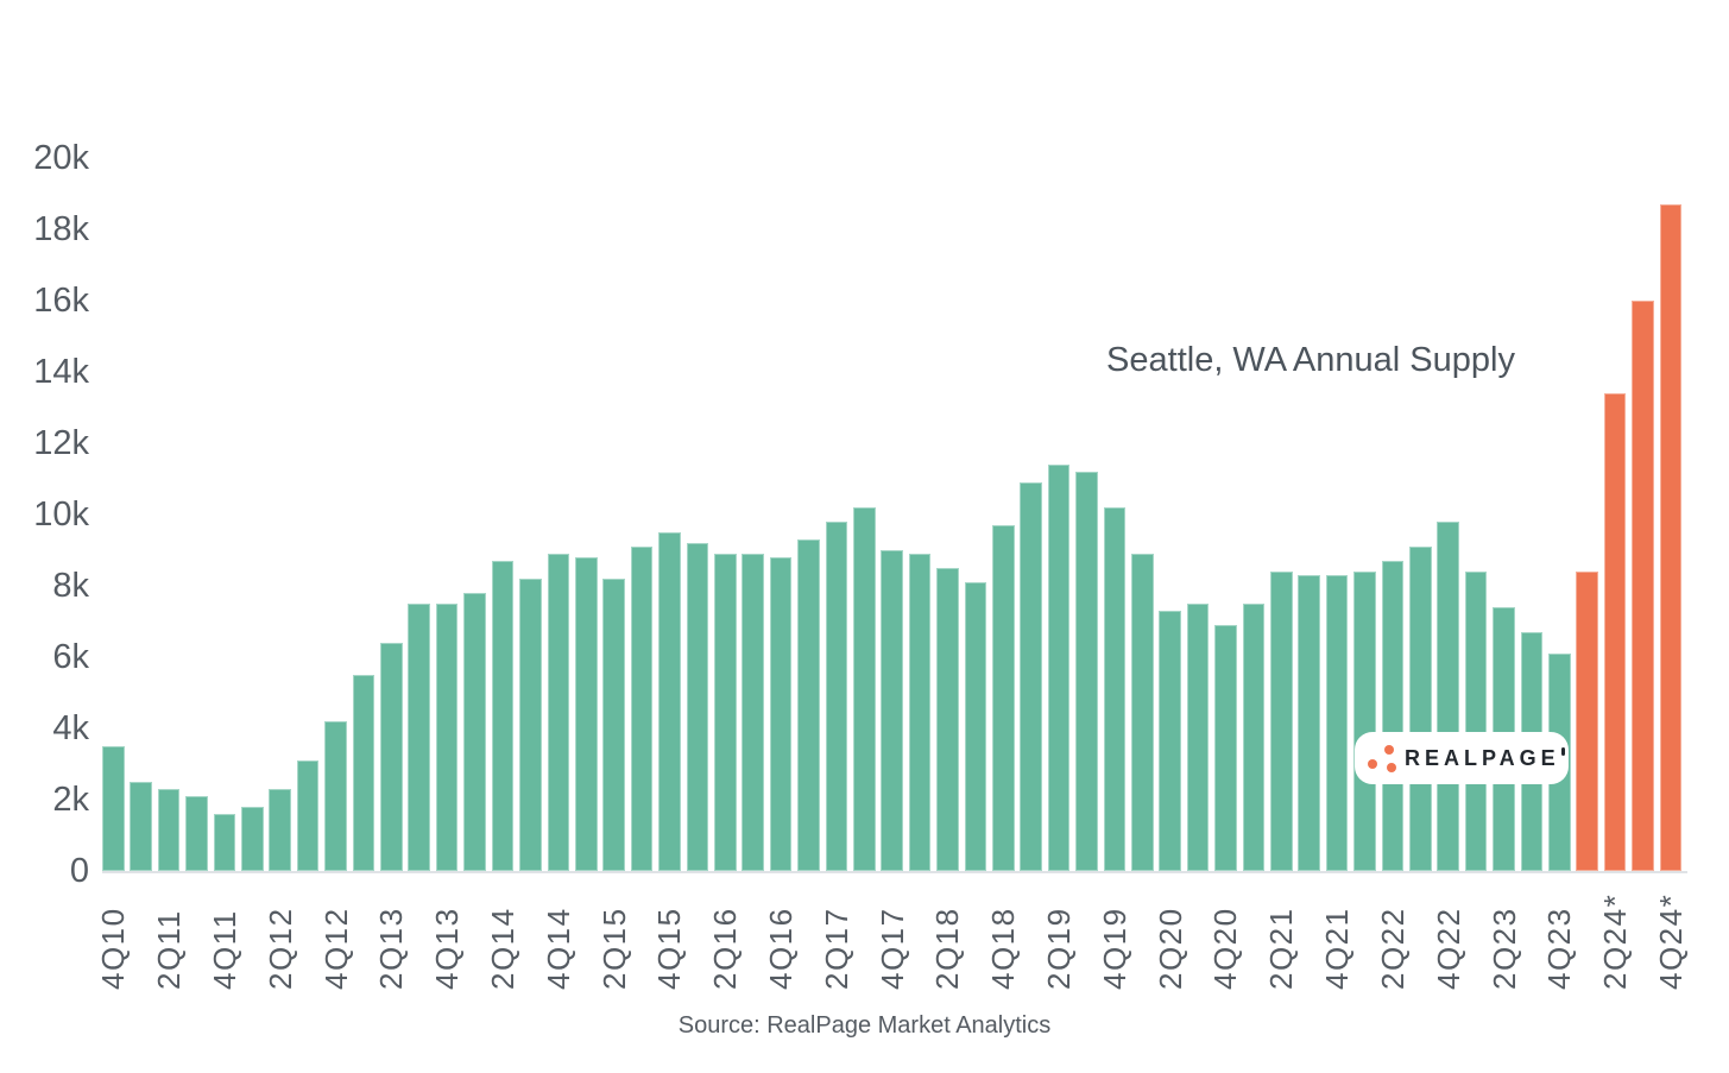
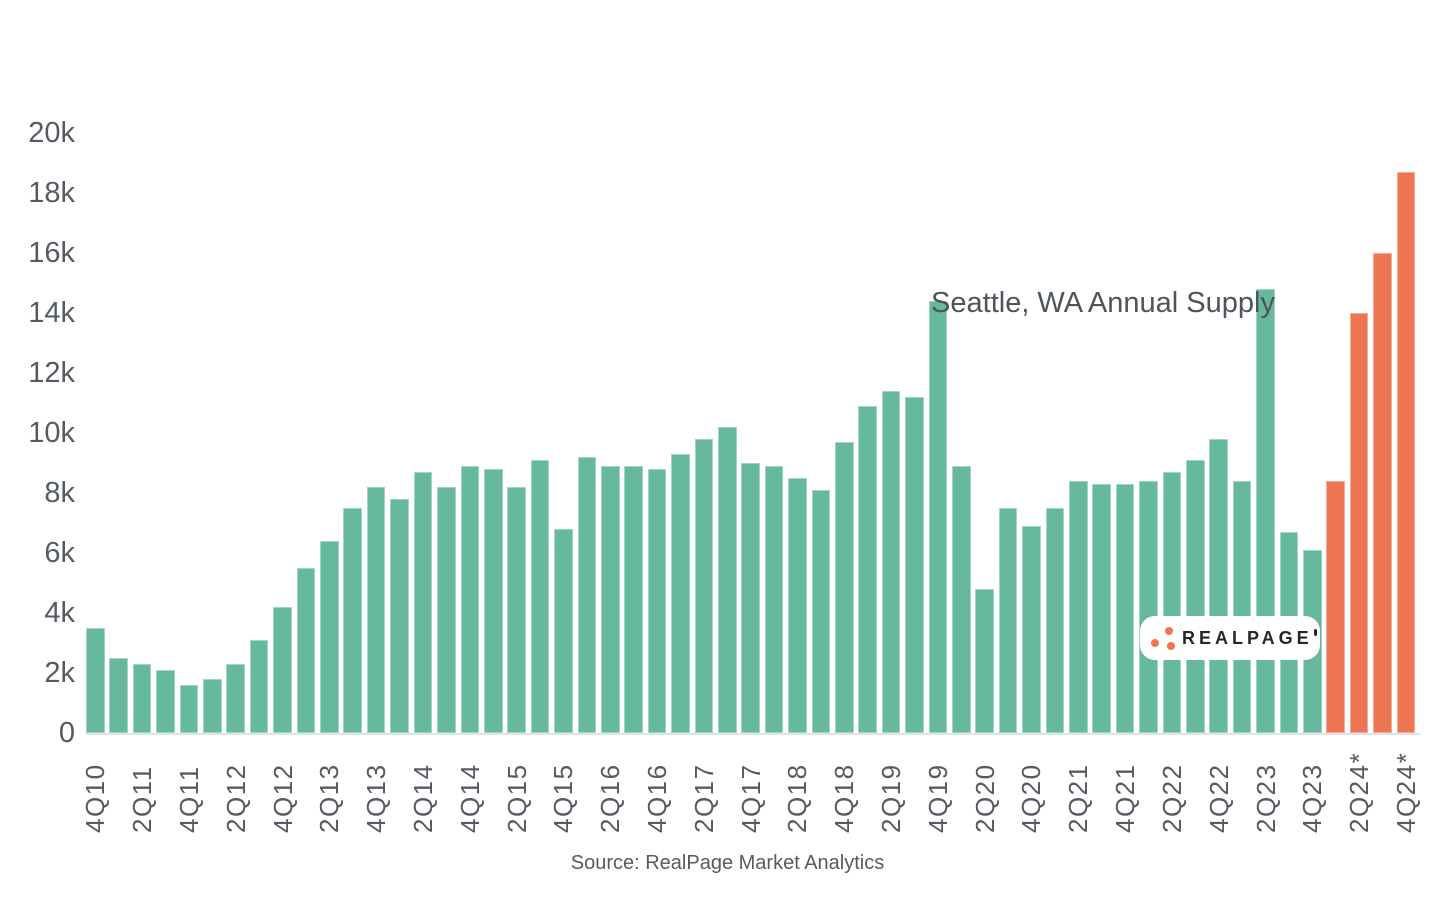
4Q13: 7.5k -> 8.2k
4Q15: 9.5k -> 6.8k
4Q19: 10.2k -> 14.4k
2Q20: 7.3k -> 4.8k
2Q23: 7.4k -> 14.8k
2Q24*: 13.4k -> 14.0k
